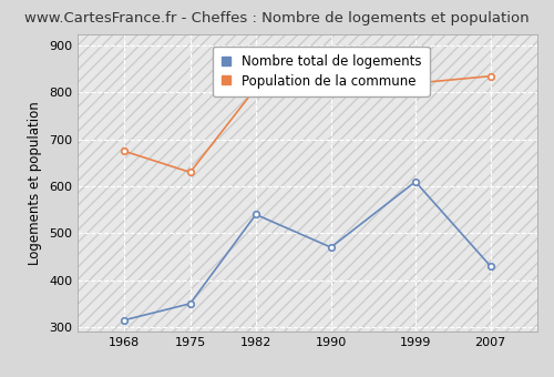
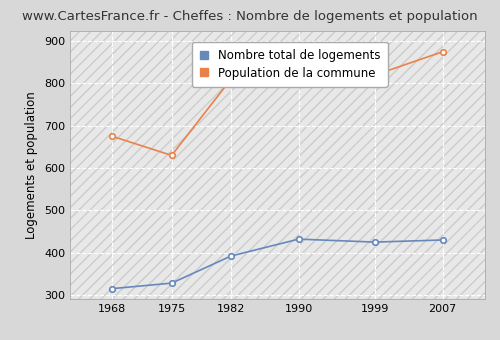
Nombre total de logements/1975: 350 -> 328
Nombre total de logements/1982: 540 -> 392
Nombre total de logements/1990: 470 -> 432
Nombre total de logements/1999: 610 -> 425
Population de la commune/2007: 835 -> 875
